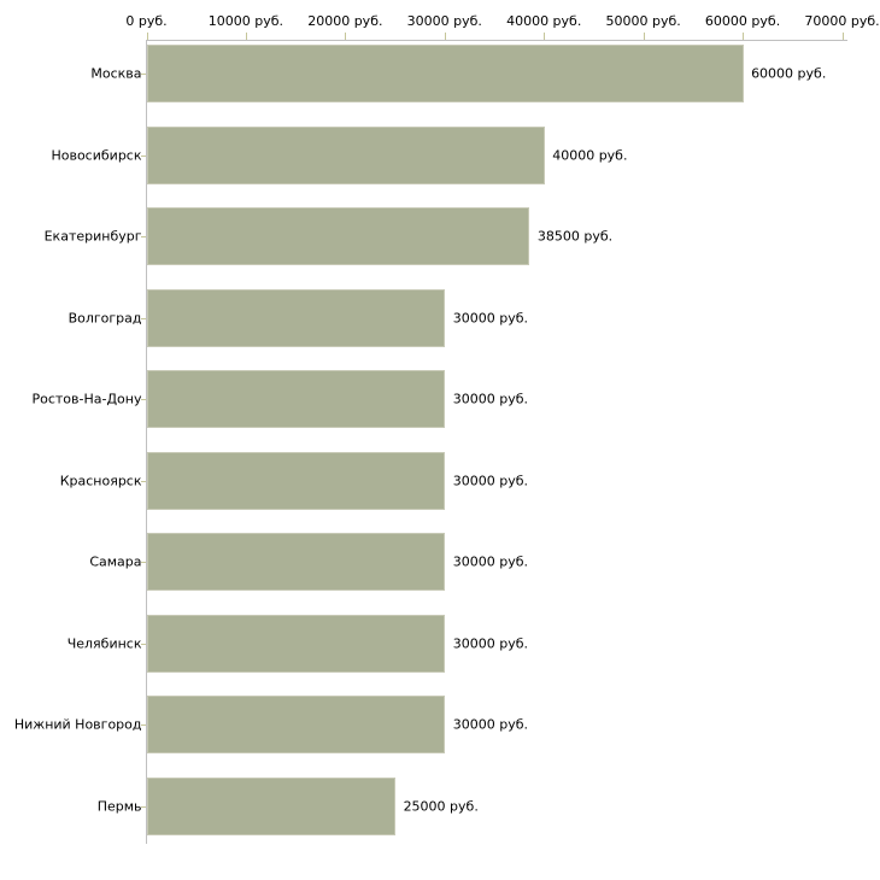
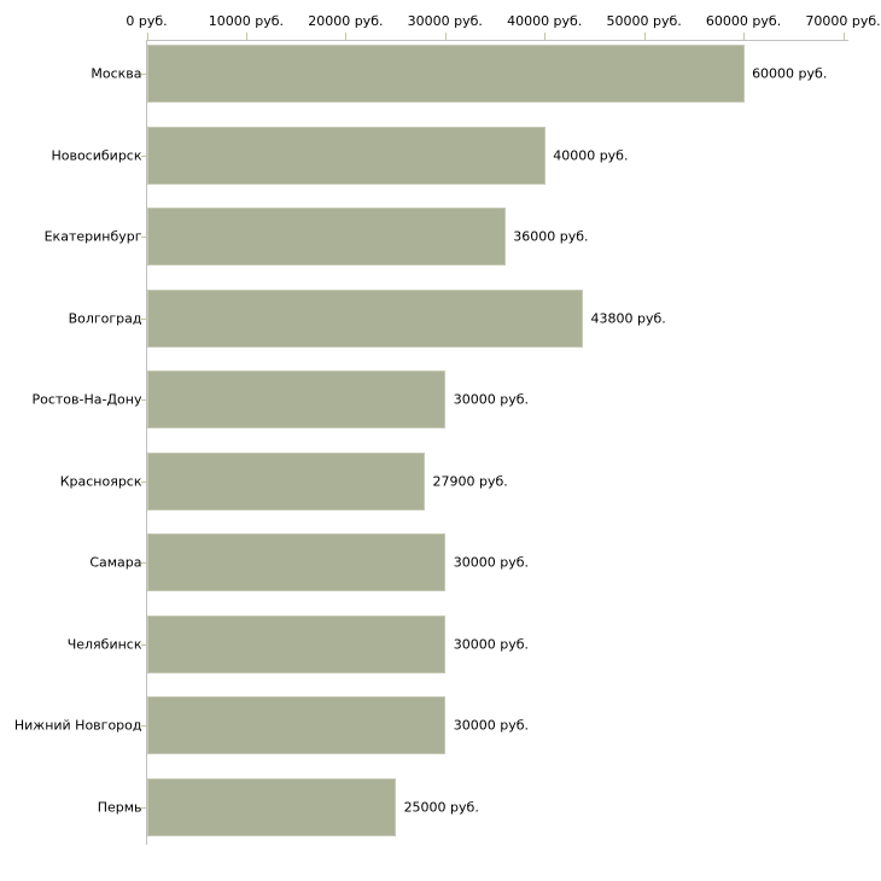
Екатеринбург: 38500 -> 36000
Волгоград: 30000 -> 43800
Красноярск: 30000 -> 27900
